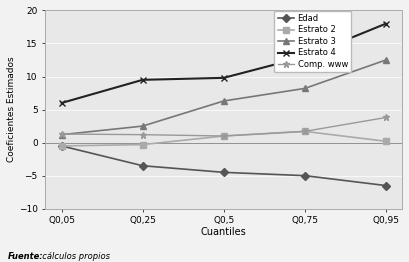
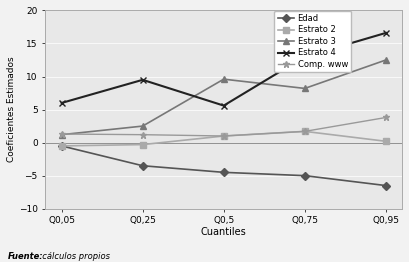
Estrato 3/Q0,5: 6.3 -> 9.6
Estrato 4/Q0,5: 9.8 -> 5.6
Estrato 4/Q0,95: 18.0 -> 16.6
